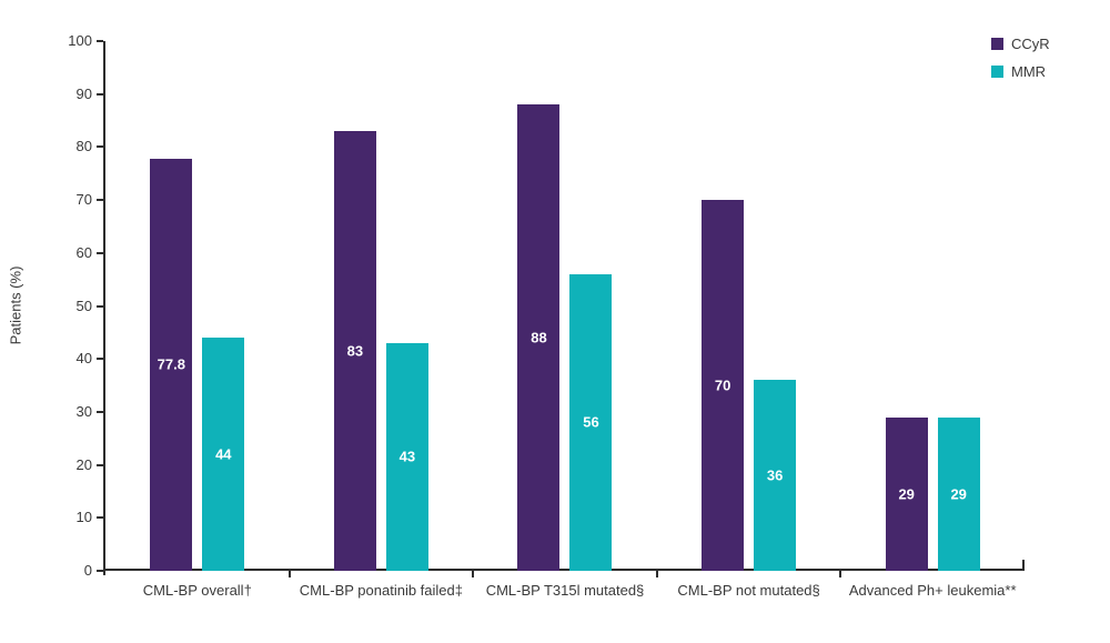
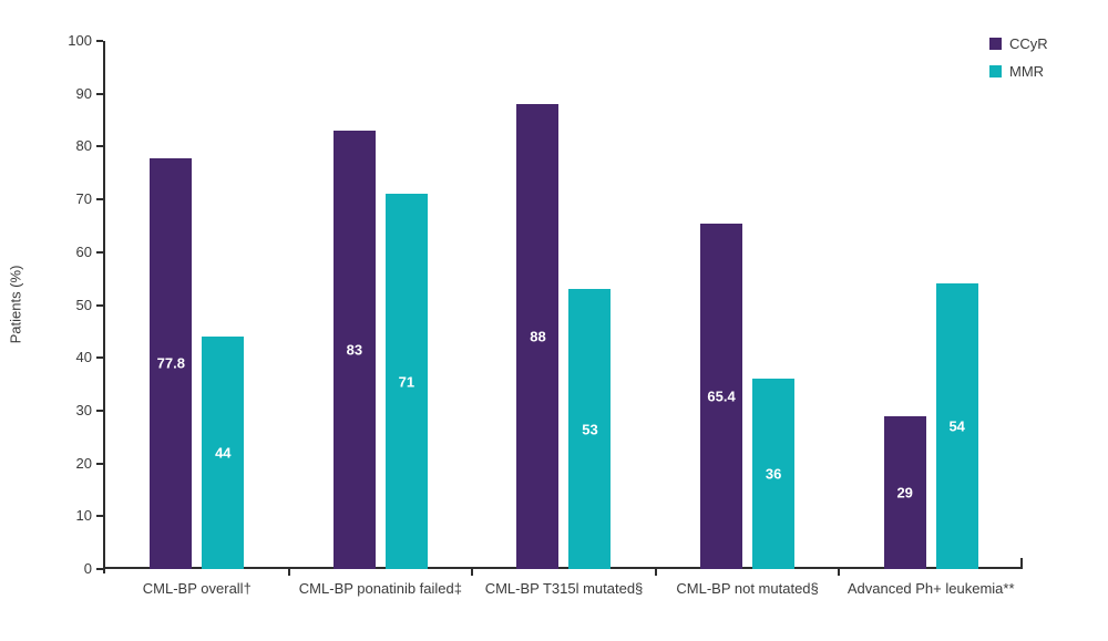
MMR/CML-BP ponatinib failed‡: 43 -> 71
MMR/CML-BP T315l mutated§: 56 -> 53
CCyR/CML-BP not mutated§: 70 -> 65.4
MMR/Advanced Ph+ leukemia**: 29 -> 54
